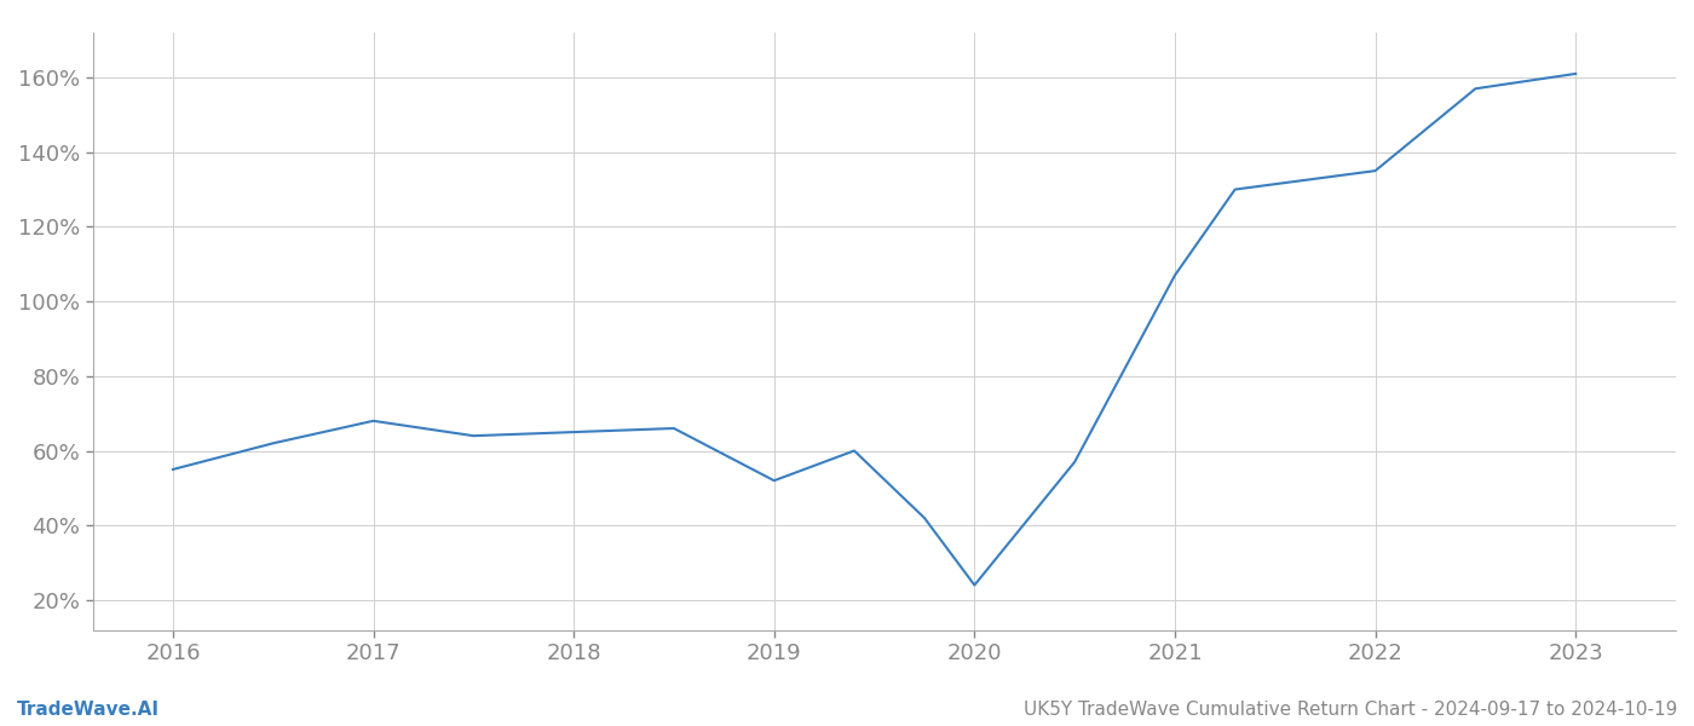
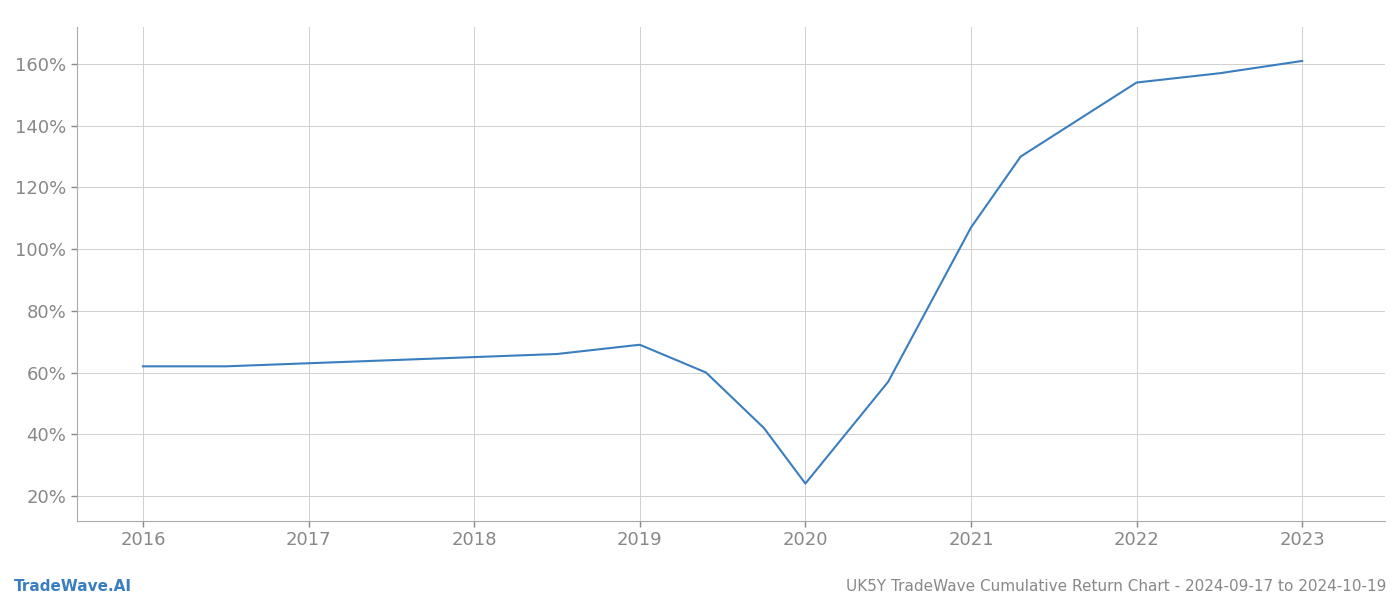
2016: 55% -> 62%
2017: 68% -> 63%
2019: 52% -> 69%
2022: 135% -> 154%
